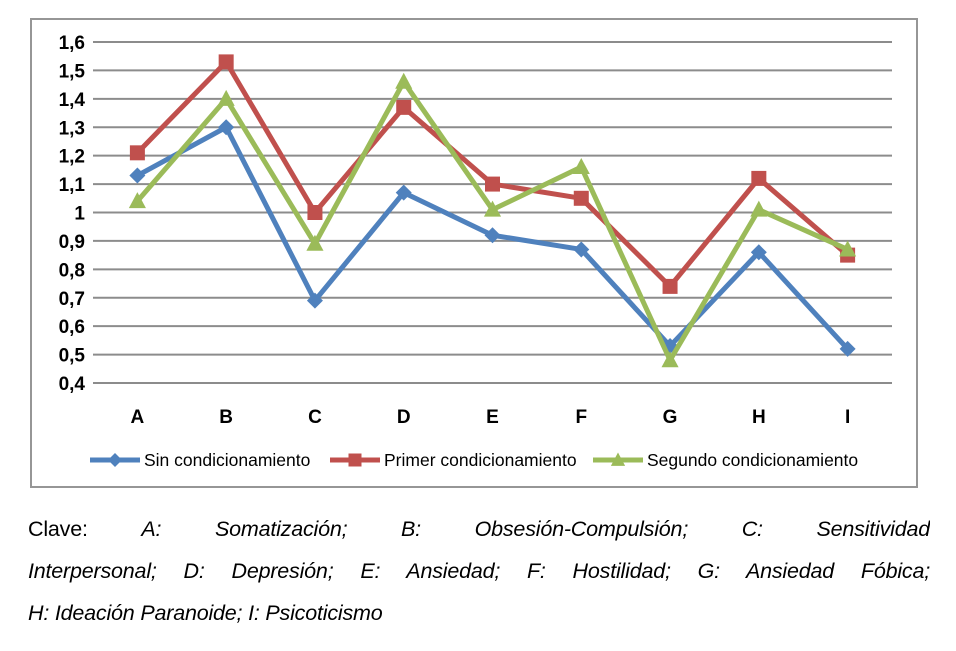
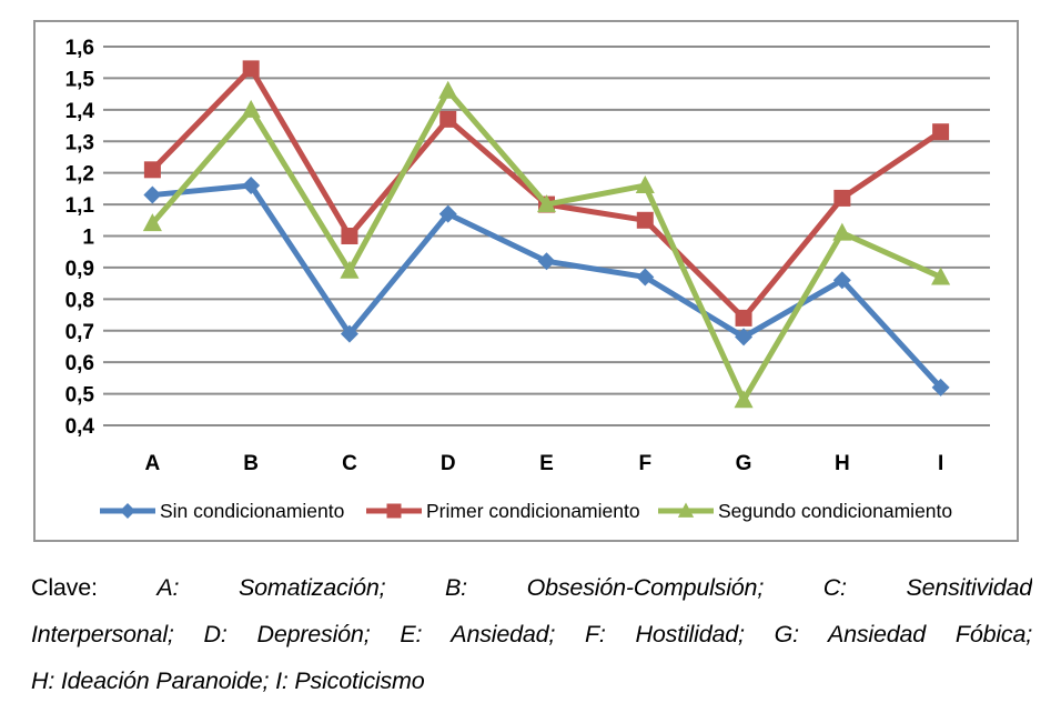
Sin condicionamiento/B: 1,30 -> 1,16
Segundo condicionamiento/E: 1,01 -> 1,10
Sin condicionamiento/G: 0,53 -> 0,68
Primer condicionamiento/I: 0,85 -> 1,33
